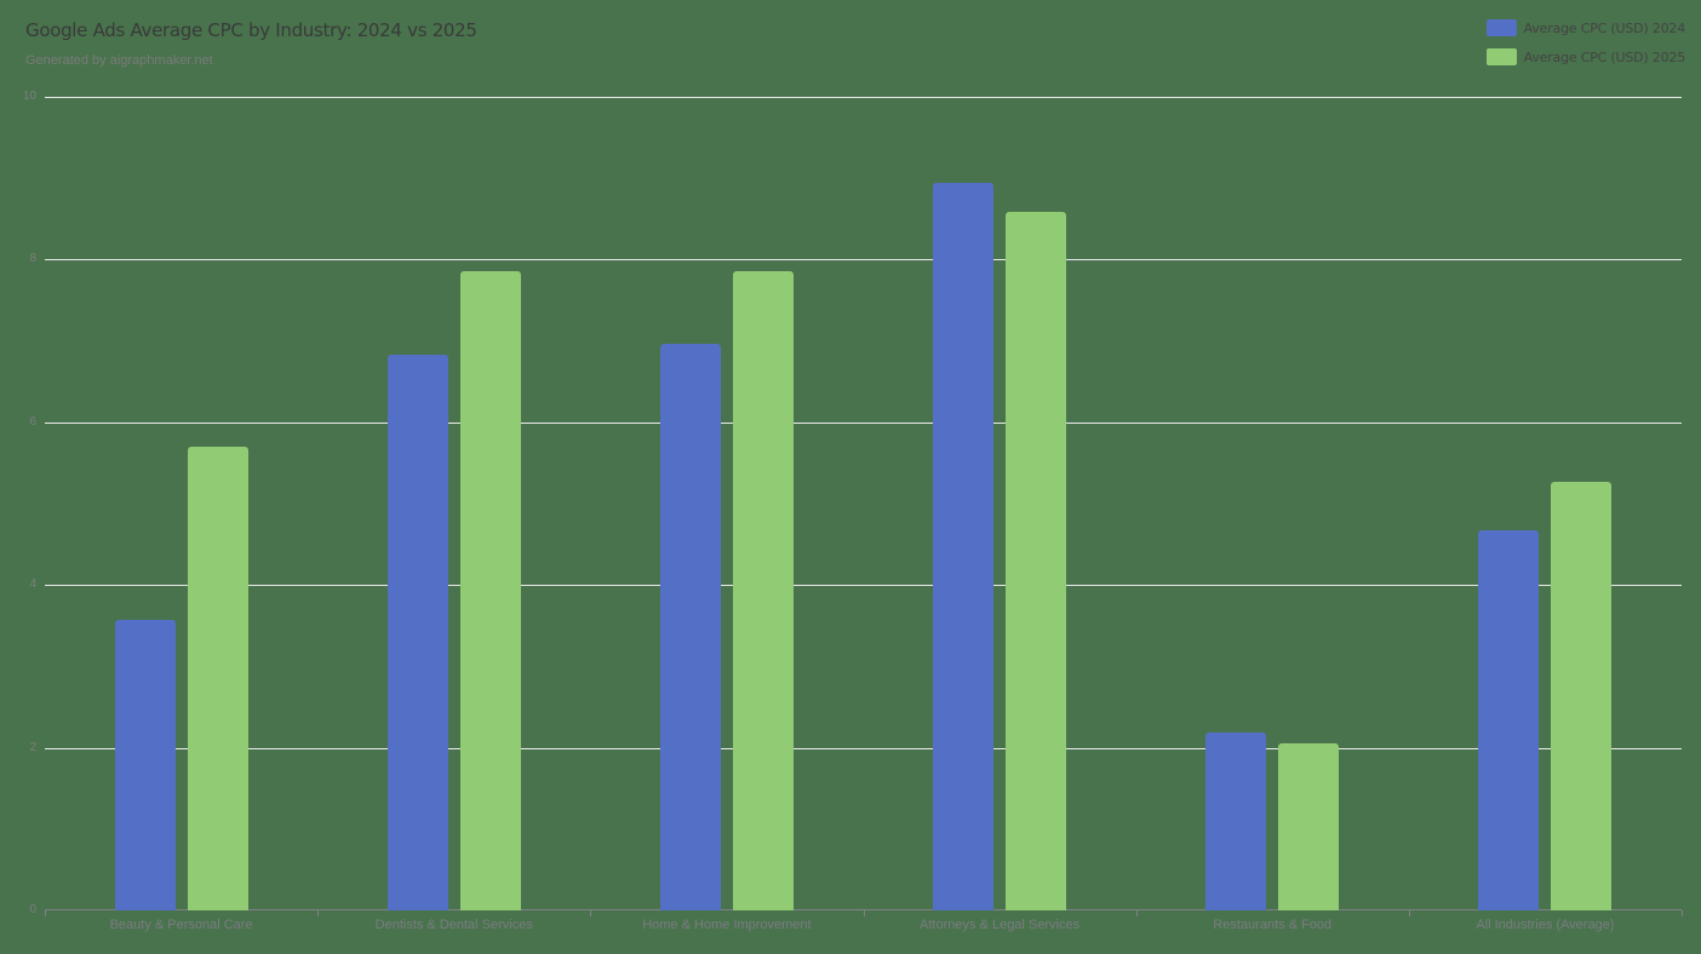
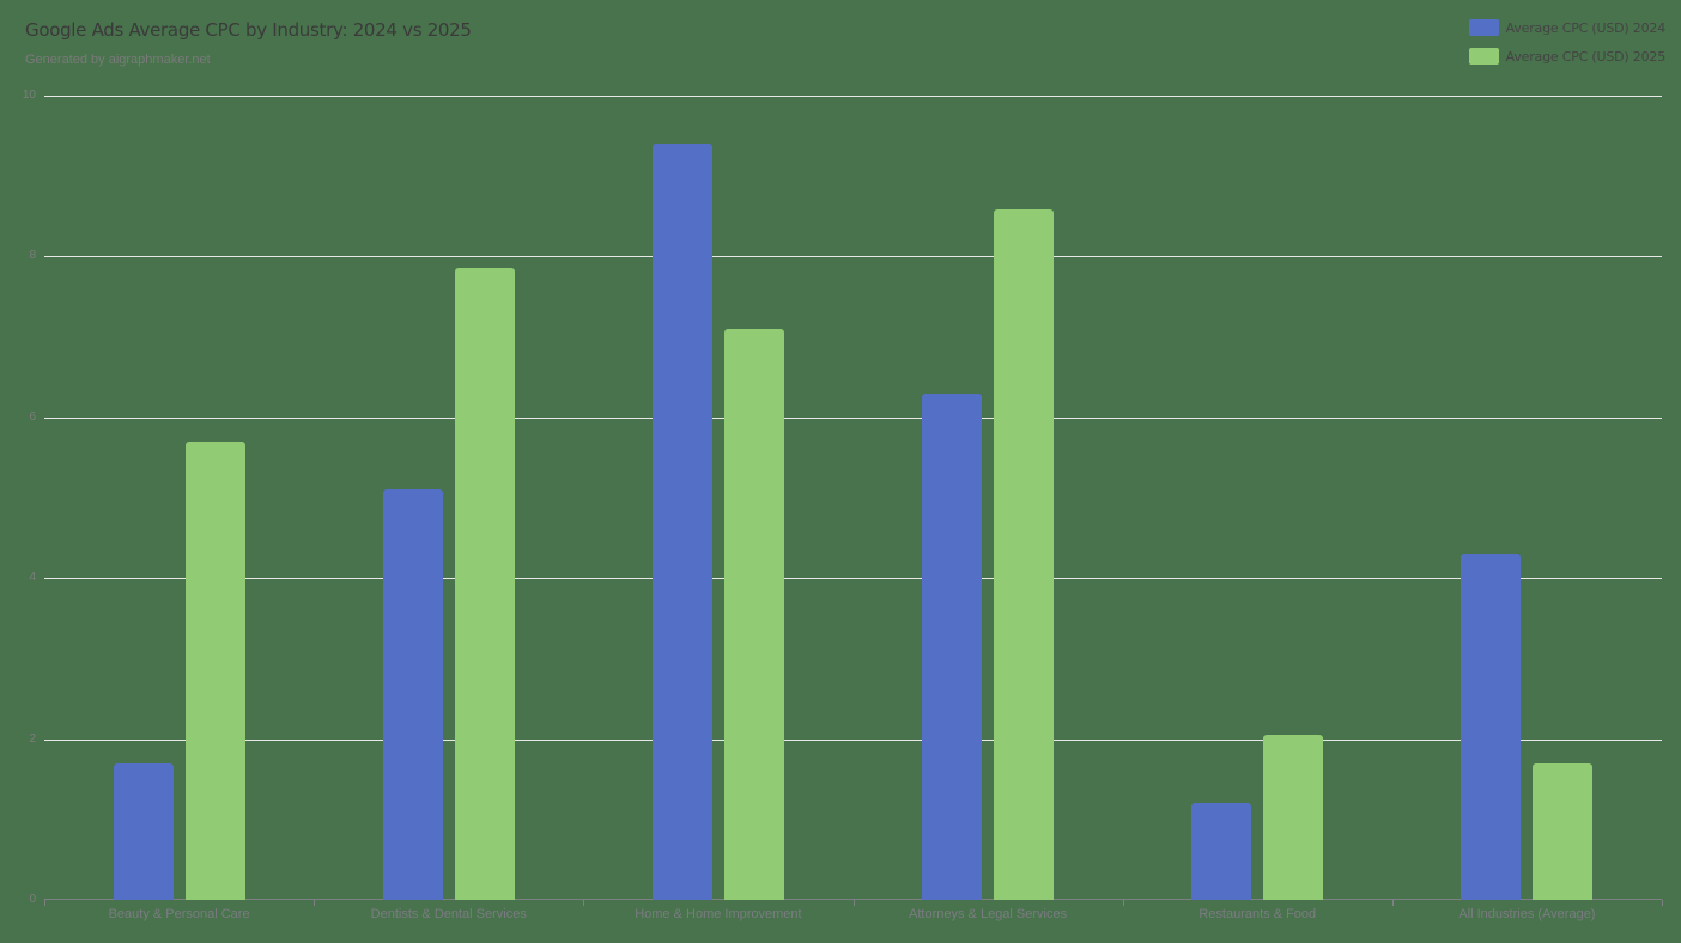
Average CPC (USD) 2024/Beauty & Personal Care: 3.6 -> 1.7
Average CPC (USD) 2024/Dentists & Dental Services: 6.8 -> 5.1
Average CPC (USD) 2024/Home & Home Improvement: 7.0 -> 9.4
Average CPC (USD) 2025/Home & Home Improvement: 7.9 -> 7.1
Average CPC (USD) 2024/Attorneys & Legal Services: 8.9 -> 6.3
Average CPC (USD) 2024/Restaurants & Food: 2.2 -> 1.2
Average CPC (USD) 2024/All Industries (Average): 4.7 -> 4.3
Average CPC (USD) 2025/All Industries (Average): 5.3 -> 1.7
